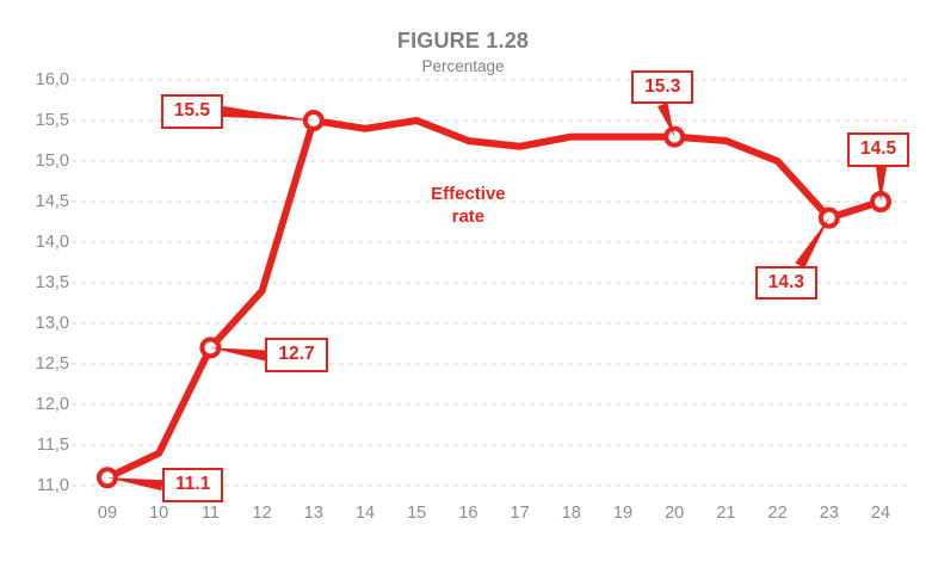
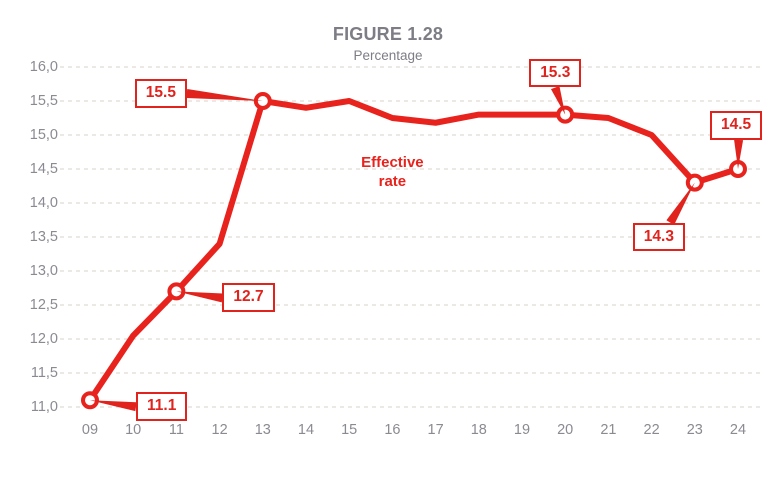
10: 11,4 -> 12,1
